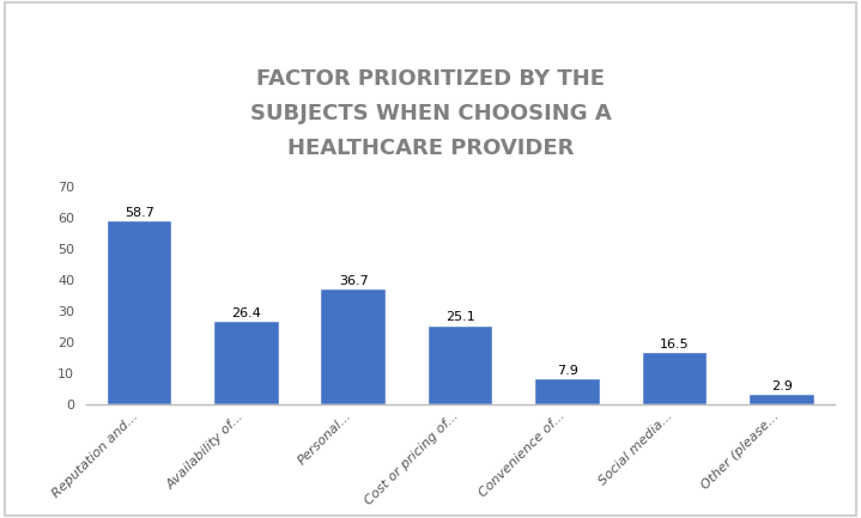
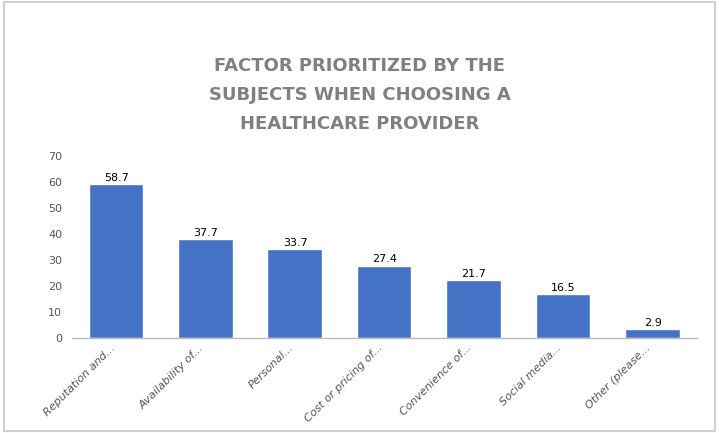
Availability of...: 26.4 -> 37.7
Personal...: 36.7 -> 33.7
Cost or pricing of...: 25.1 -> 27.4
Convenience of...: 7.9 -> 21.7
